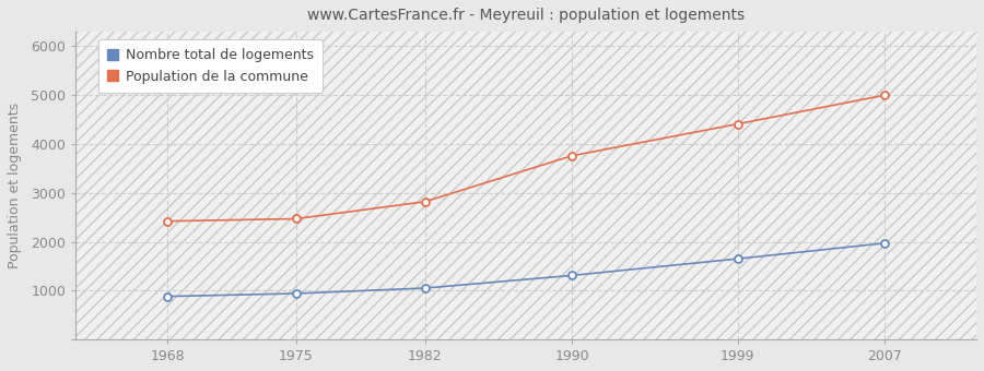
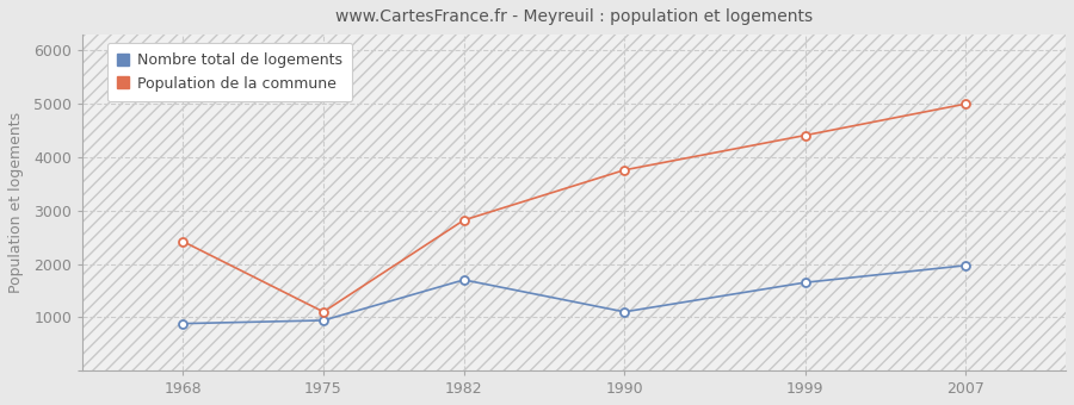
Population de la commune/1975: 2470 -> 1100
Nombre total de logements/1982: 1050 -> 1700
Nombre total de logements/1990: 1310 -> 1100
